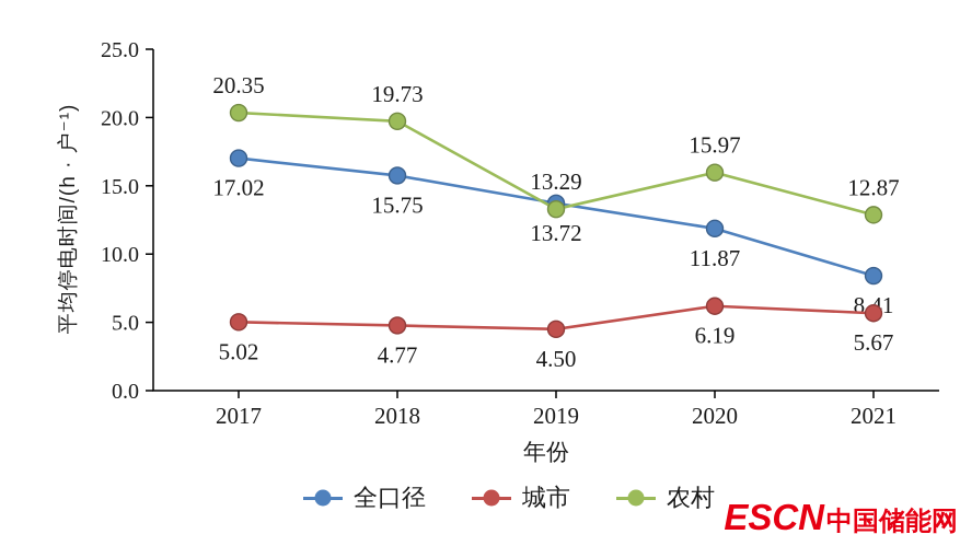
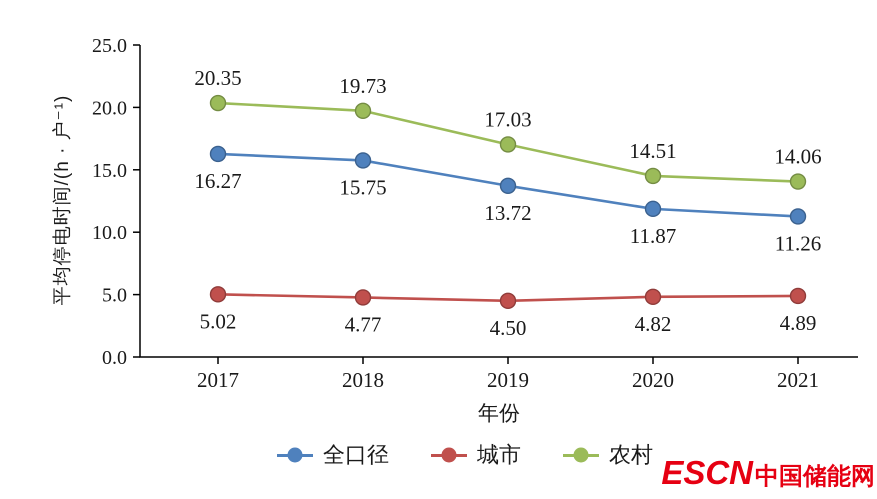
全口径/2017: 17.02 -> 16.27
农村/2019: 13.29 -> 17.03
城市/2020: 6.19 -> 4.82
农村/2020: 15.97 -> 14.51
全口径/2021: 8.41 -> 11.26
城市/2021: 5.67 -> 4.89
农村/2021: 12.87 -> 14.06
